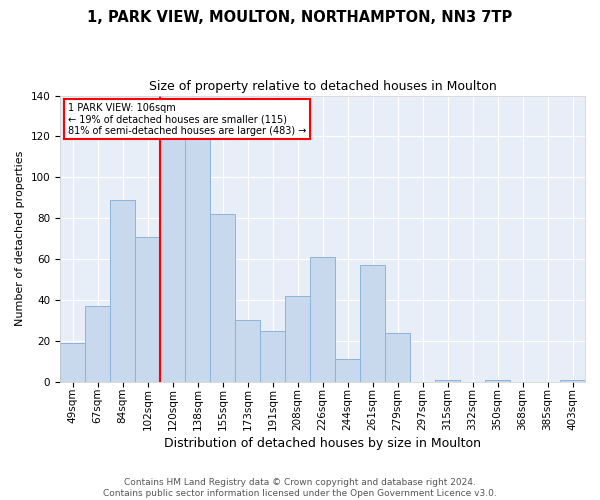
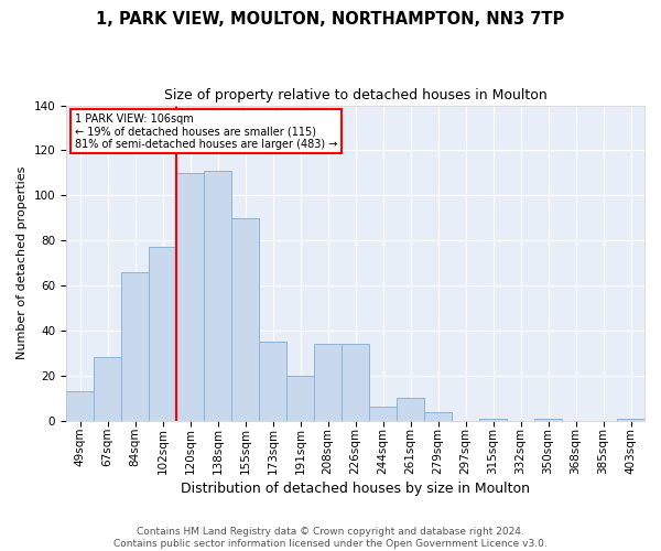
49sqm: 19 -> 13
67sqm: 37 -> 28
84sqm: 89 -> 66
102sqm: 71 -> 77
120sqm: 119 -> 110
138sqm: 120 -> 111
155sqm: 82 -> 90
173sqm: 30 -> 35
191sqm: 25 -> 20
208sqm: 42 -> 34
226sqm: 61 -> 34
244sqm: 11 -> 6
261sqm: 57 -> 10
279sqm: 24 -> 4
